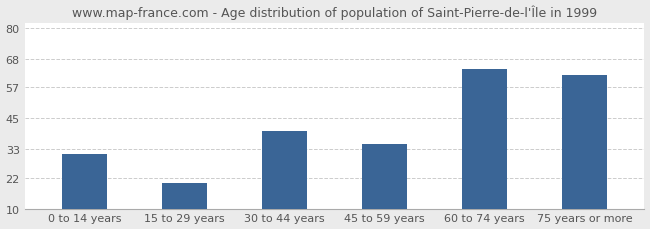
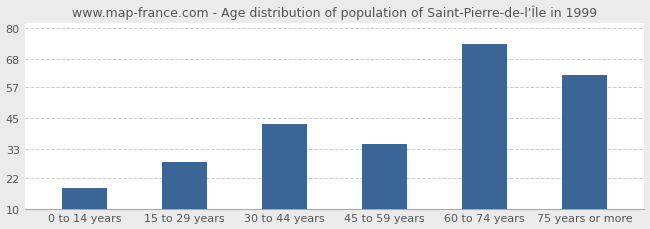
0 to 14 years: 31 -> 18
15 to 29 years: 20 -> 28
30 to 44 years: 40 -> 43
60 to 74 years: 64 -> 74
